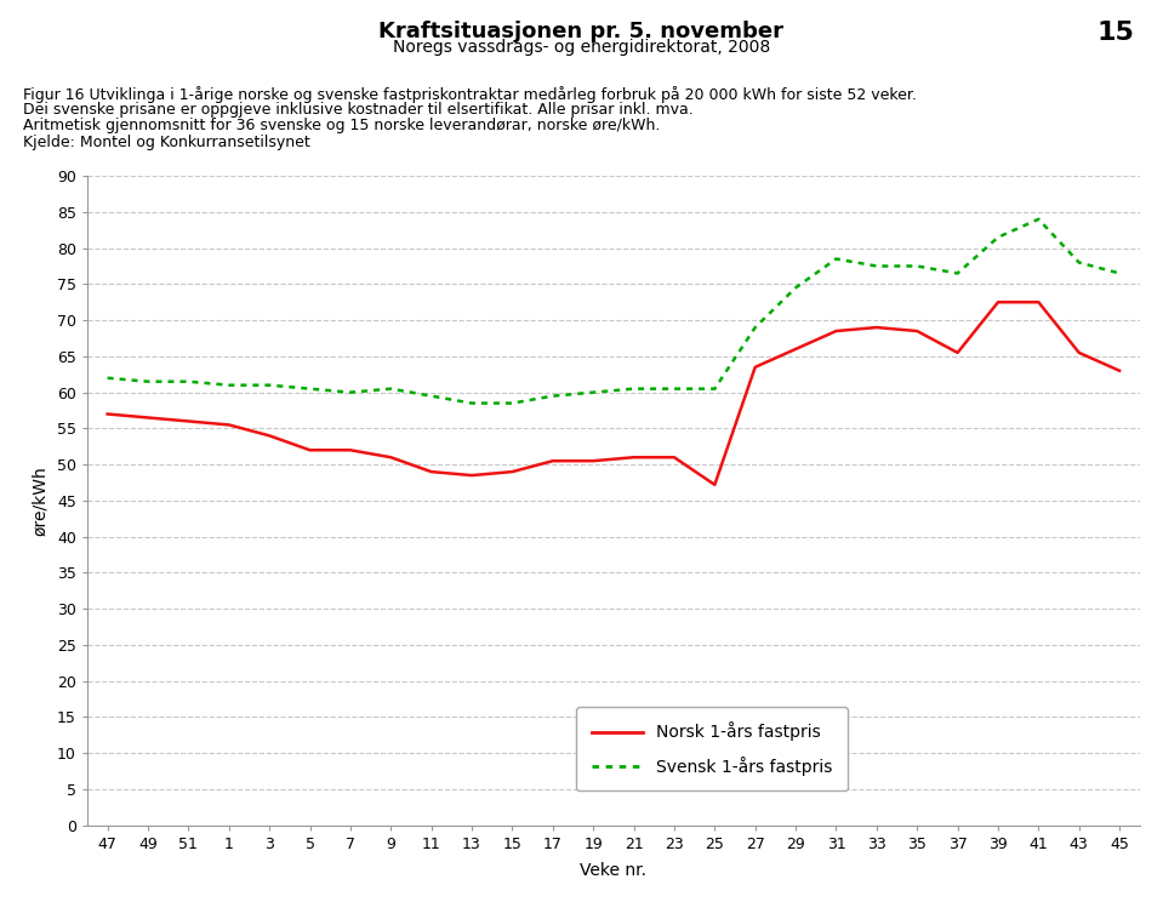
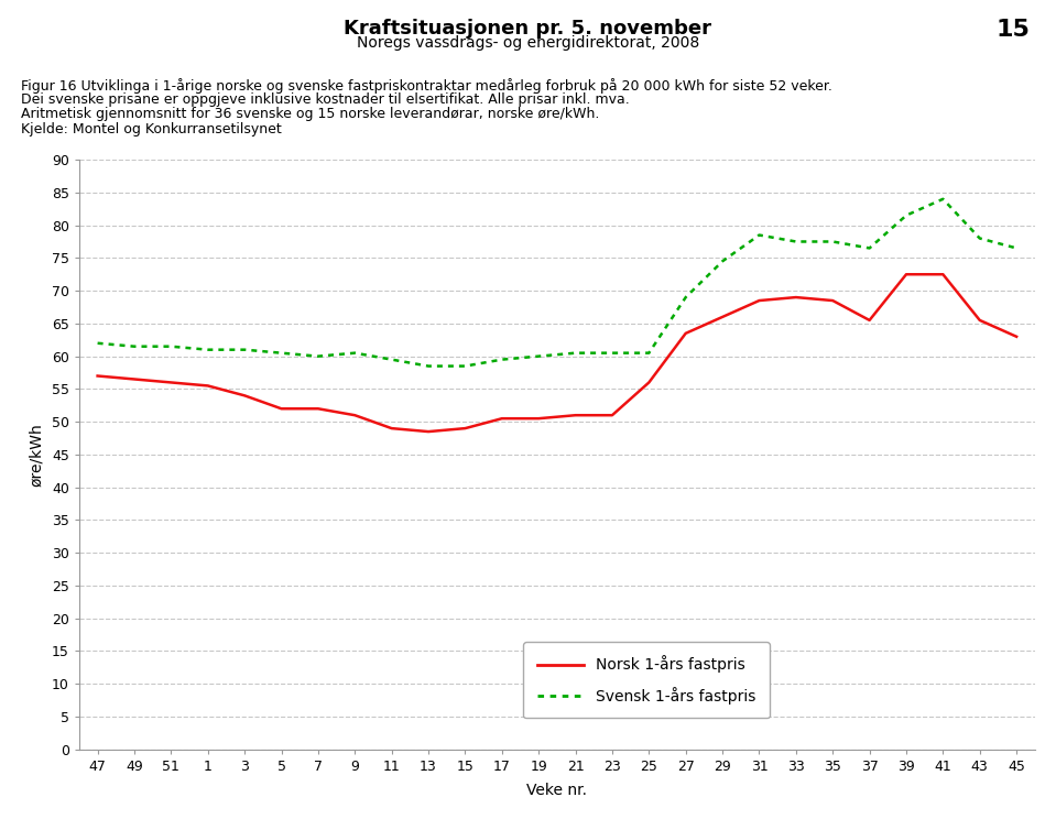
Norsk 1-års fastpris/25: 47.2 -> 56.0
